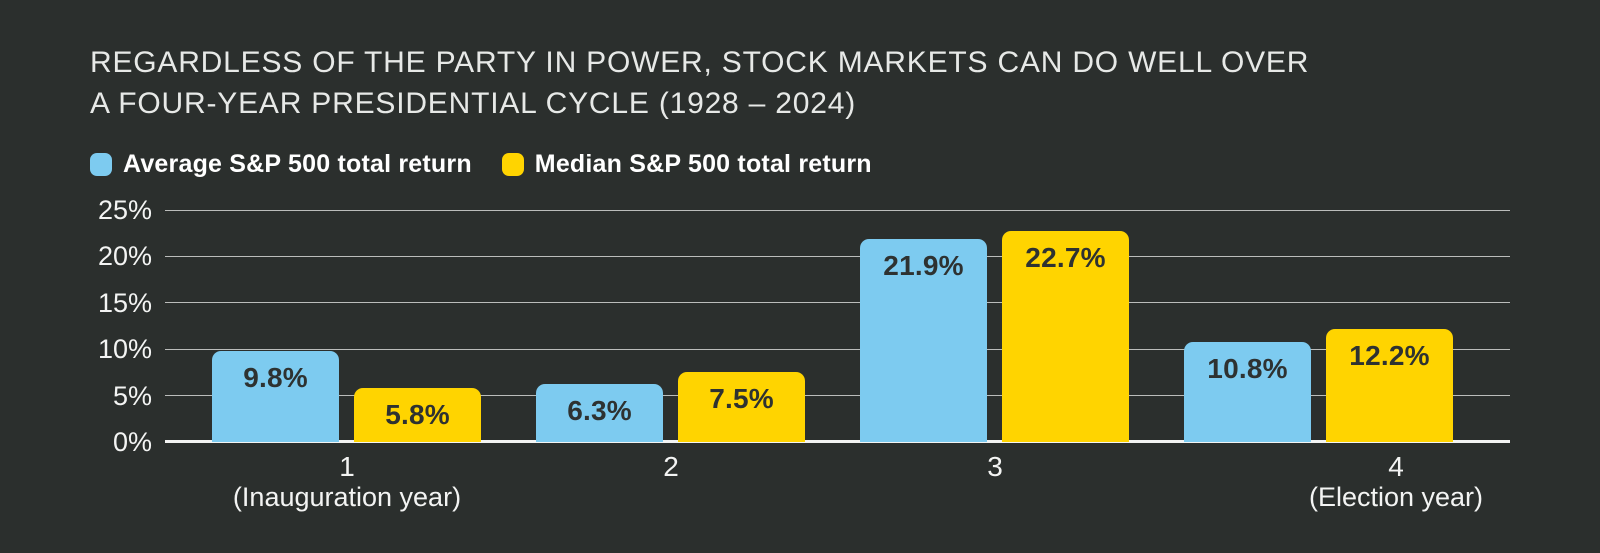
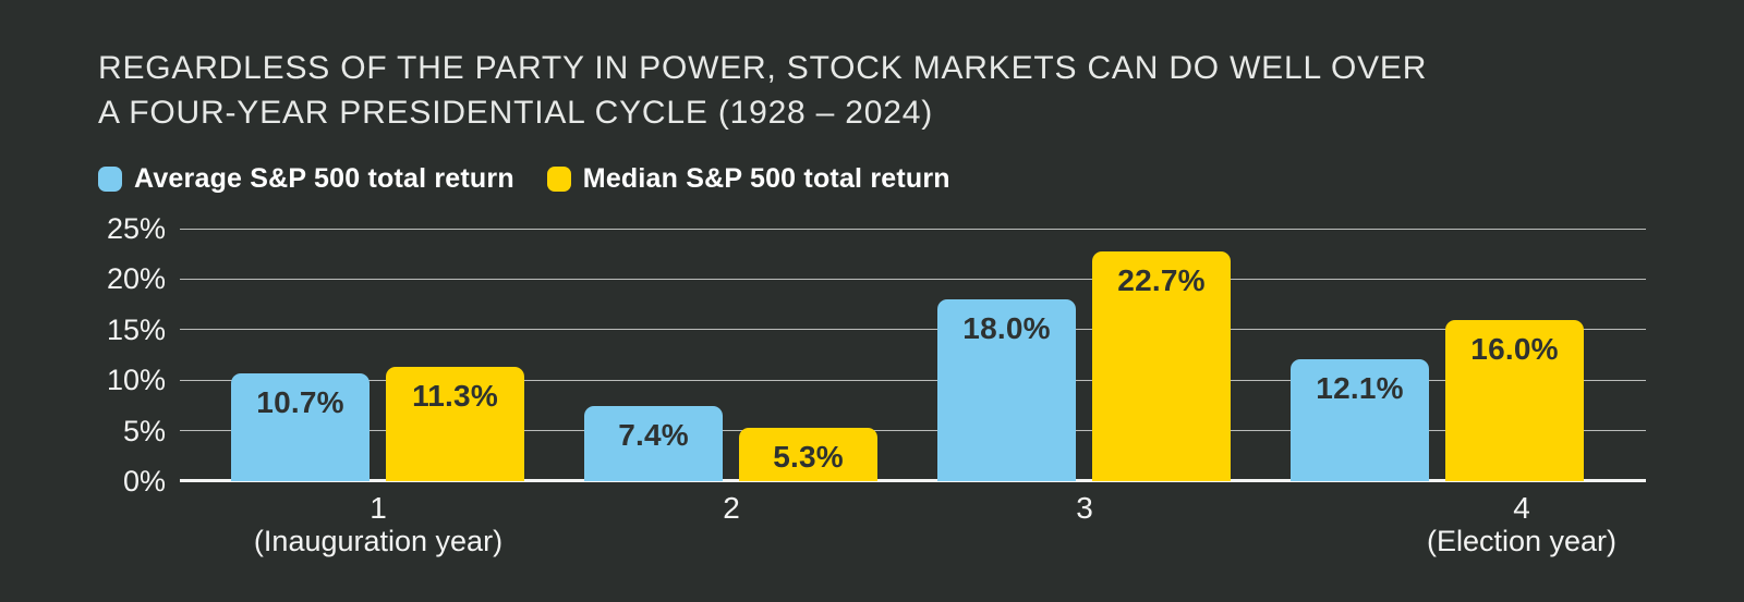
Average S&P 500 total return/1: 9.8% -> 10.7%
Median S&P 500 total return/1: 5.8% -> 11.3%
Average S&P 500 total return/2: 6.3% -> 7.4%
Median S&P 500 total return/2: 7.5% -> 5.3%
Average S&P 500 total return/3: 21.9% -> 18.0%
Average S&P 500 total return/4: 10.8% -> 12.1%
Median S&P 500 total return/4: 12.2% -> 16.0%
